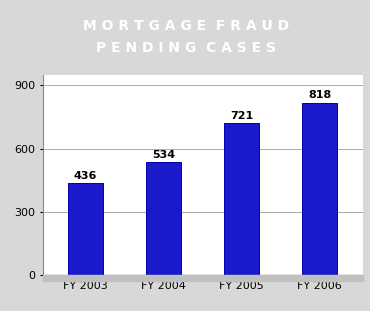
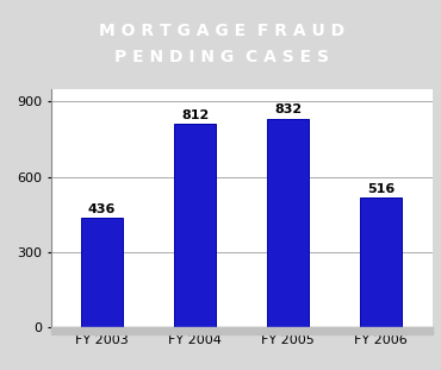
FY 2004: 534 -> 812
FY 2005: 721 -> 832
FY 2006: 818 -> 516
